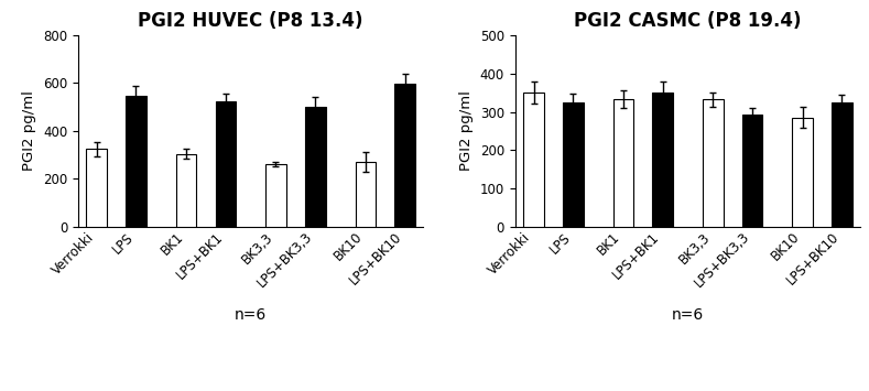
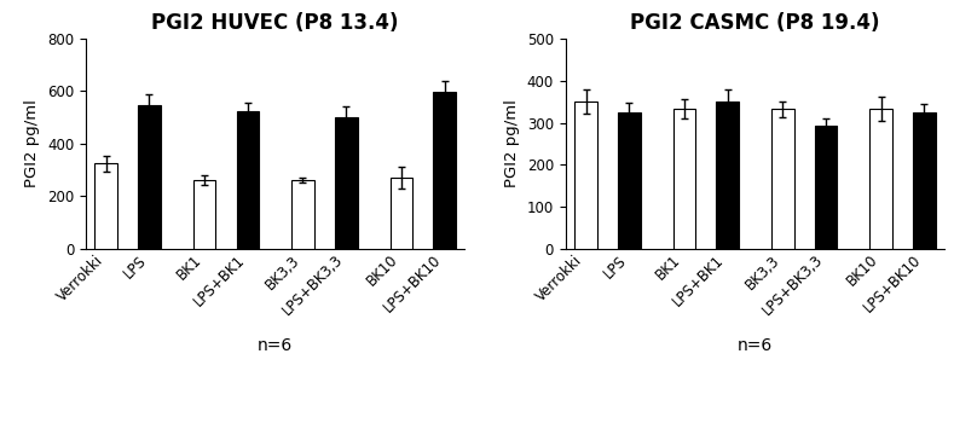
PGI2 HUVEC (P8 13.4)/BK1: 305 -> 262
PGI2 CASMC (P8 19.4)/BK10: 285 -> 333
